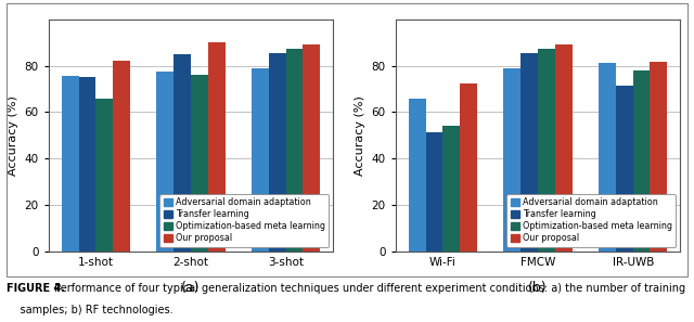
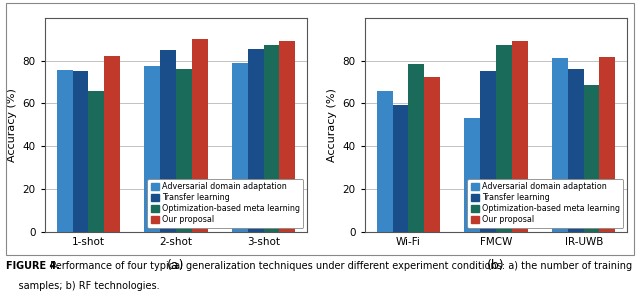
Transfer learning/Wi-Fi: 51.5 -> 59.0
Optimization-based meta learning/Wi-Fi: 54.0 -> 78.5
Adversarial domain adaptation/FMCW: 79 -> 53
Transfer learning/FMCW: 85.5 -> 75.0
Transfer learning/IR-UWB: 71.5 -> 76.0
Optimization-based meta learning/IR-UWB: 78.0 -> 68.5
